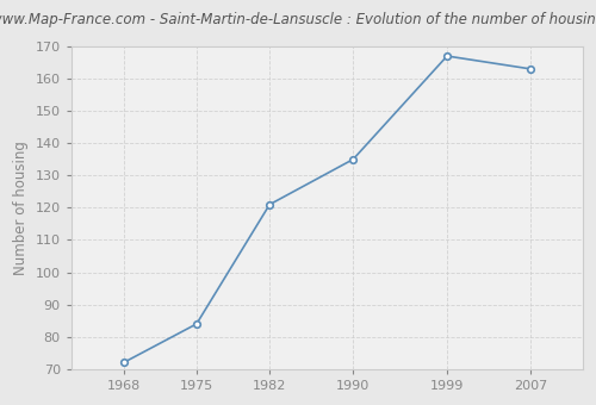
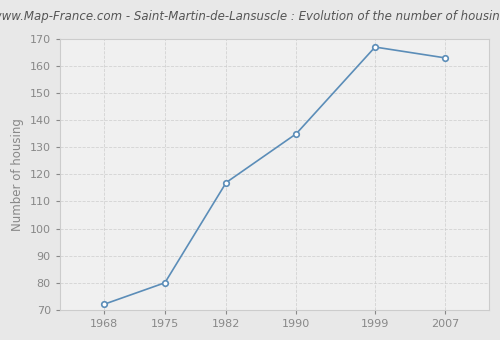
1975: 84 -> 80
1982: 121 -> 117
